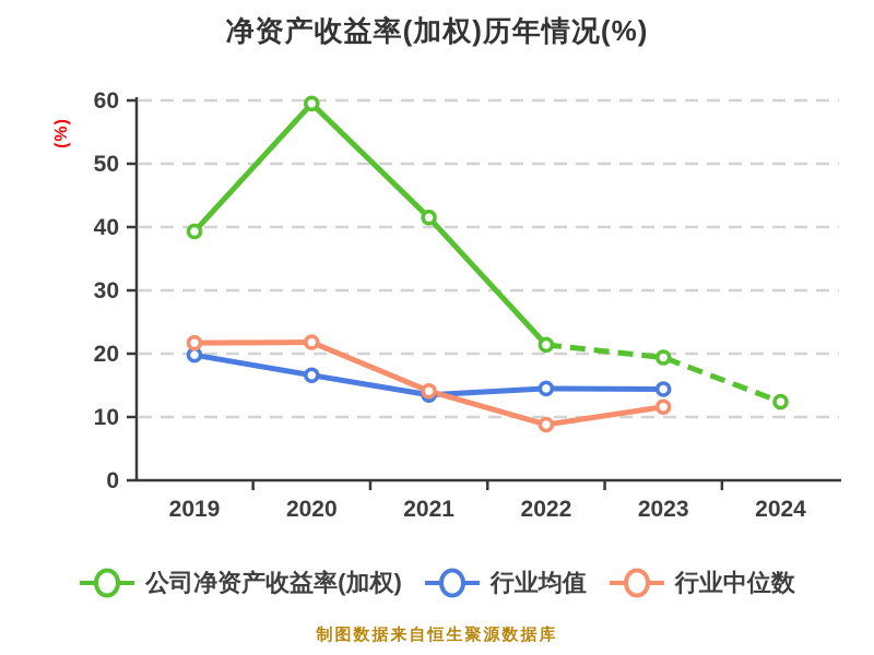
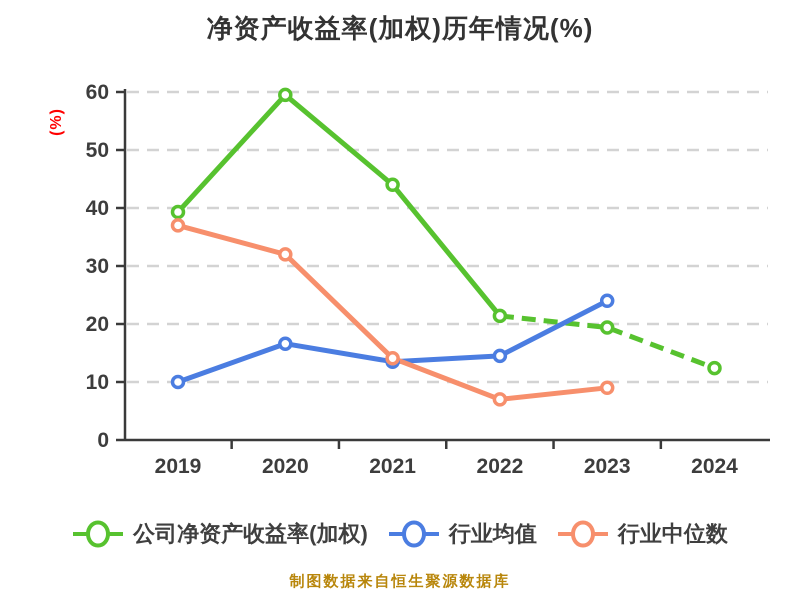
行业均值/2019: 20 -> 10
行业中位数/2019: 22 -> 37
行业中位数/2020: 22 -> 32
公司净资产收益率(加权)/2021: 42 -> 44
行业中位数/2022: 9 -> 7
行业均值/2023: 14 -> 24
行业中位数/2023: 12 -> 9
